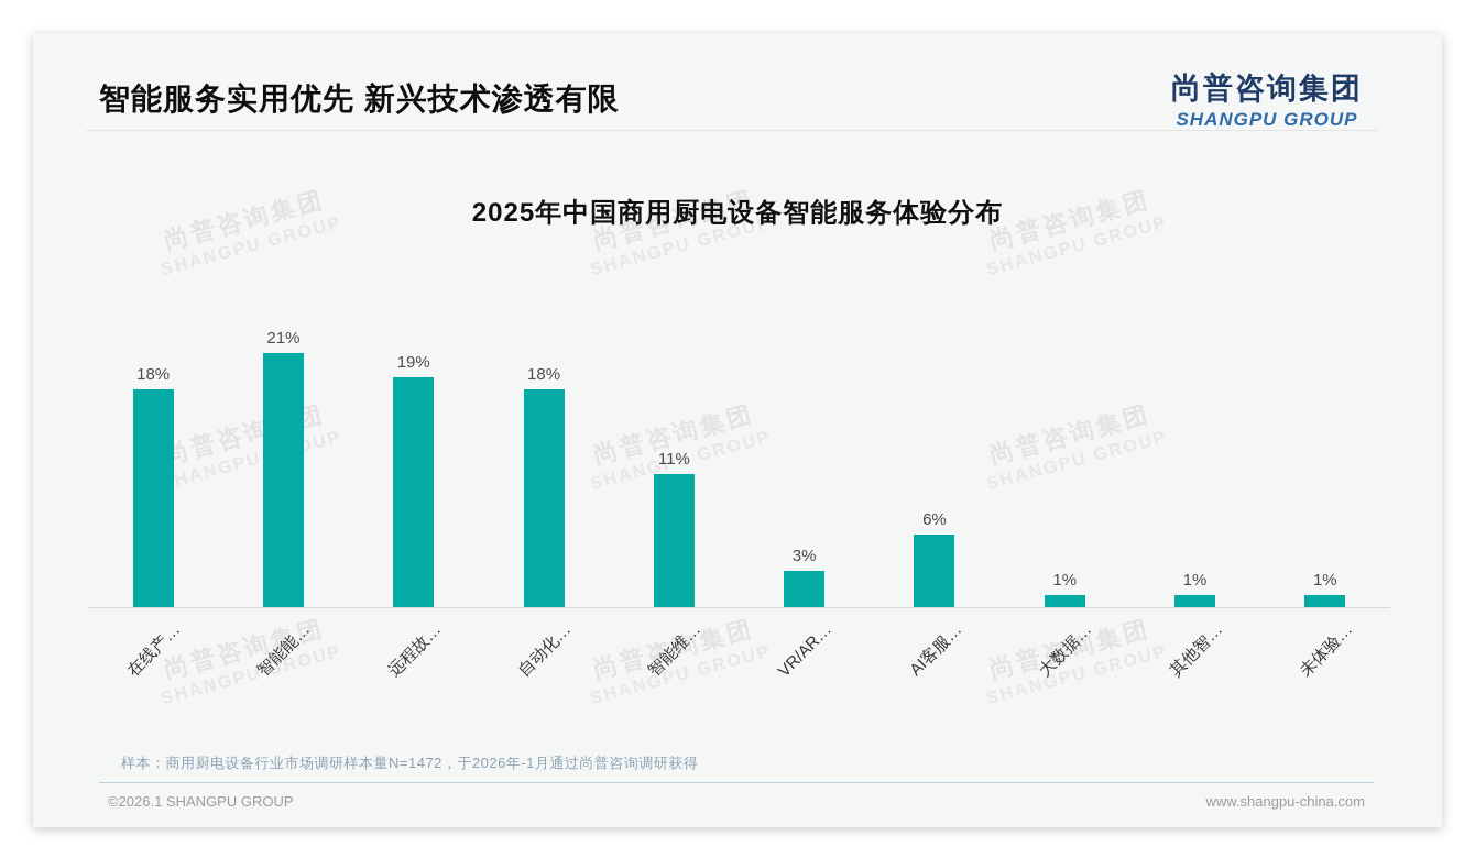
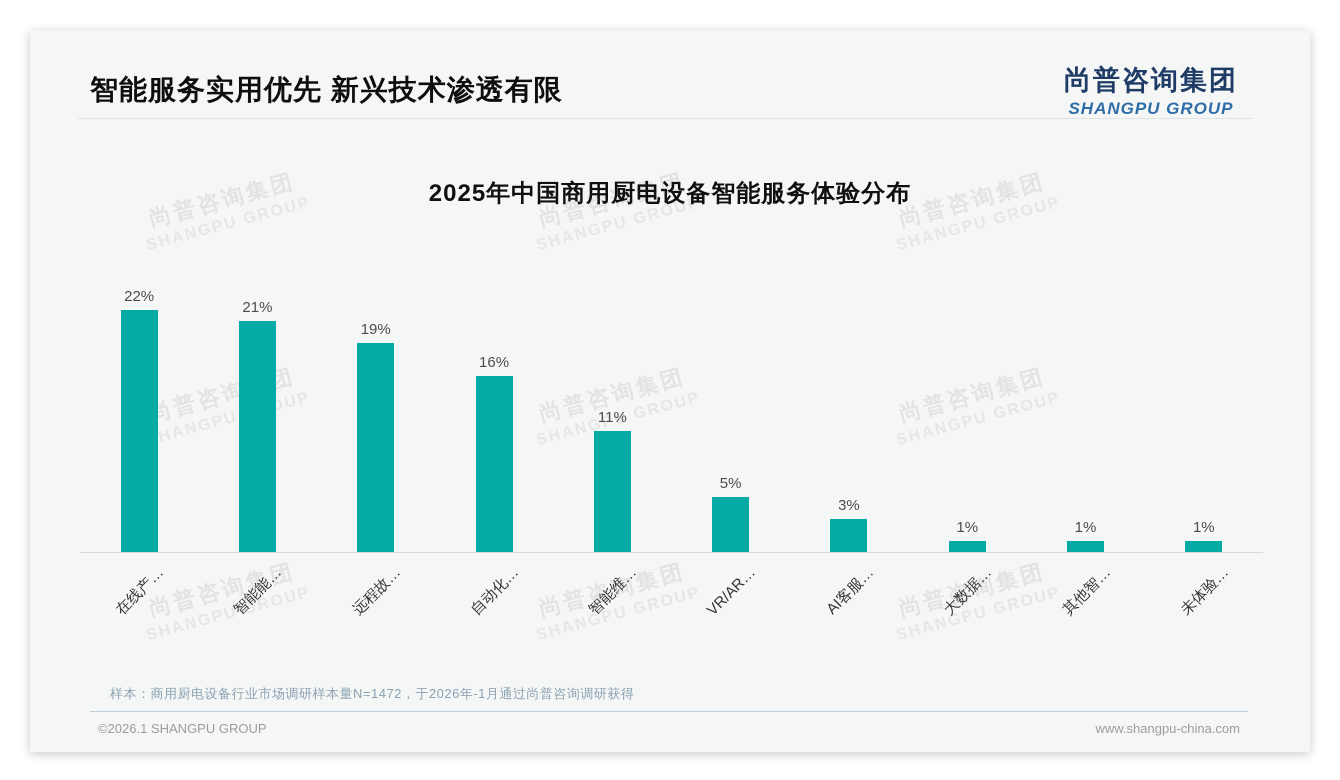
在线产…: 18% -> 22%
自动化…: 18% -> 16%
VR/AR…: 3% -> 5%
AI客服…: 6% -> 3%
